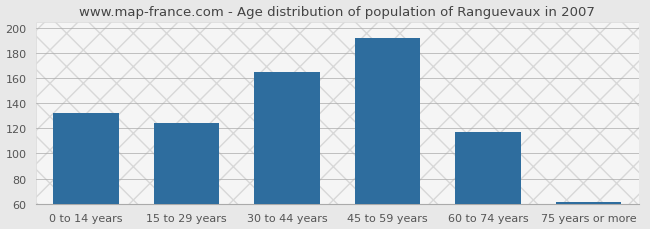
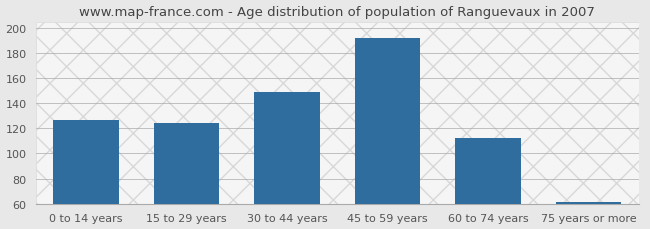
0 to 14 years: 132 -> 127
30 to 44 years: 165 -> 149
60 to 74 years: 117 -> 112
